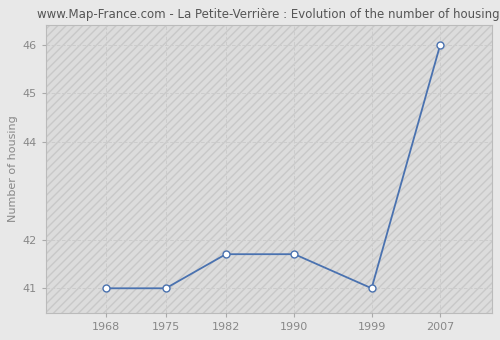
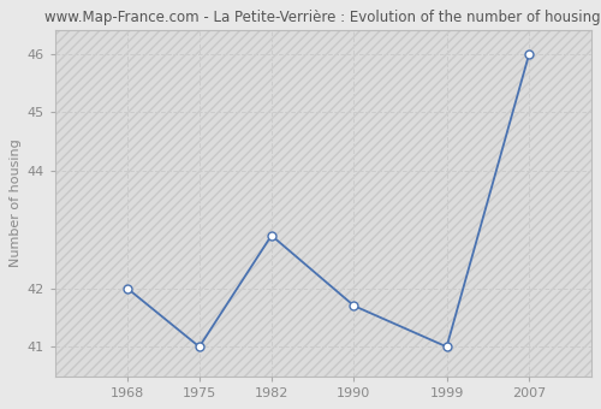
1968: 41.0 -> 42.0
1982: 41.7 -> 42.9
